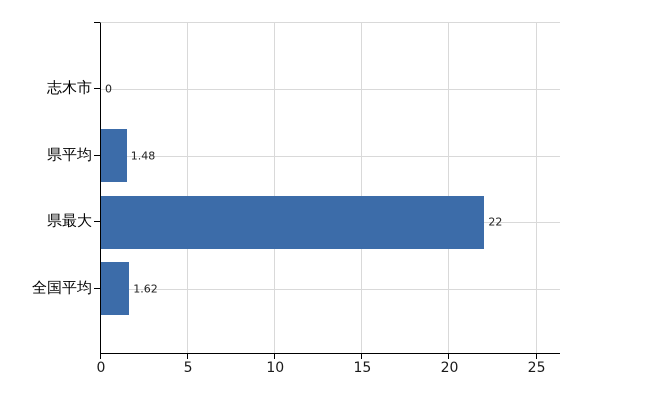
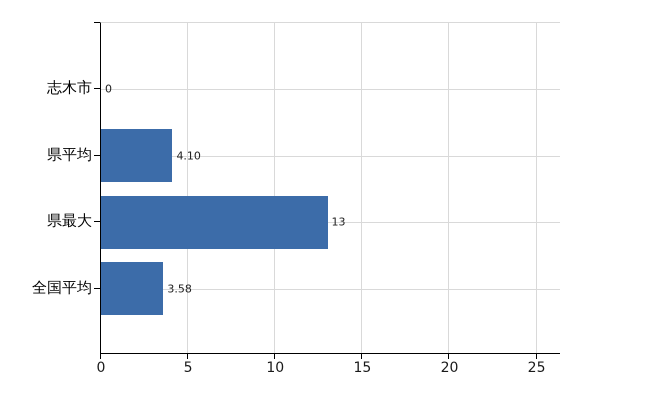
県平均: 1.48 -> 4.10
県最大: 22 -> 13
全国平均: 1.62 -> 3.58
